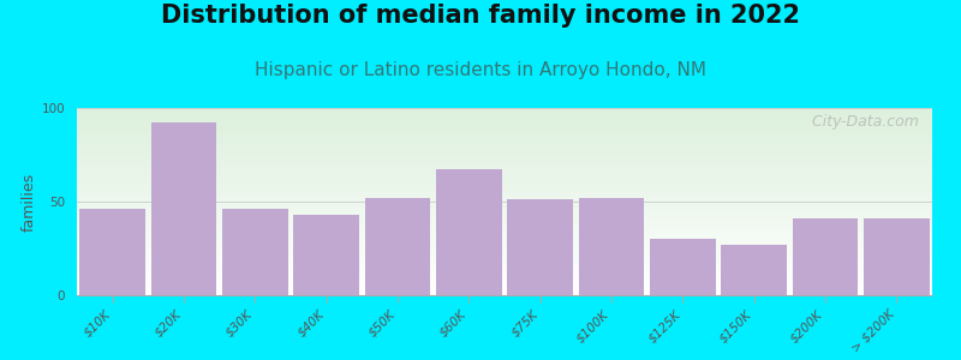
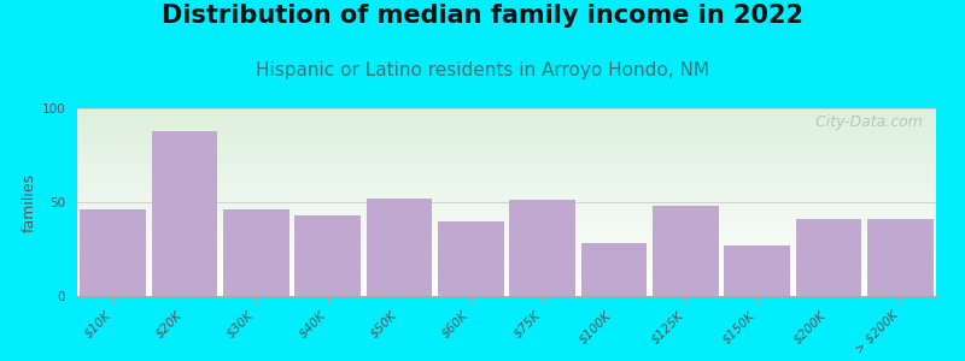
$20K: 92 -> 88
$60K: 67 -> 40
$100K: 52 -> 28
$125K: 30 -> 48
